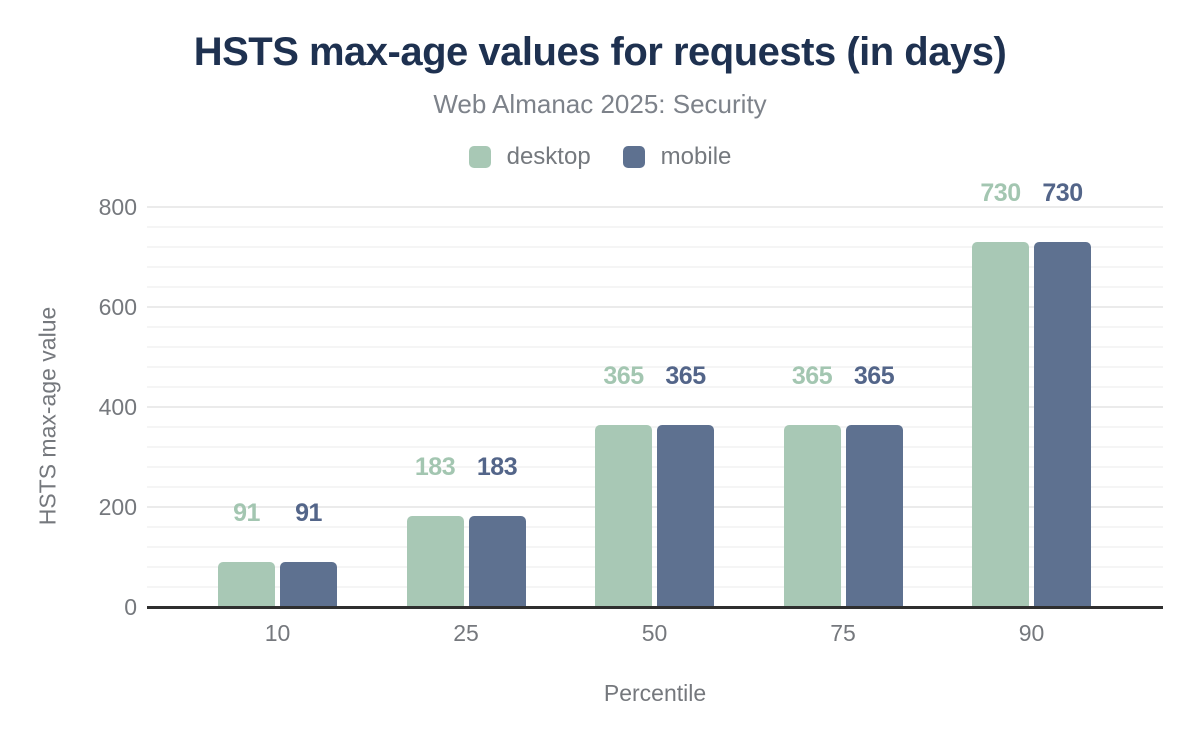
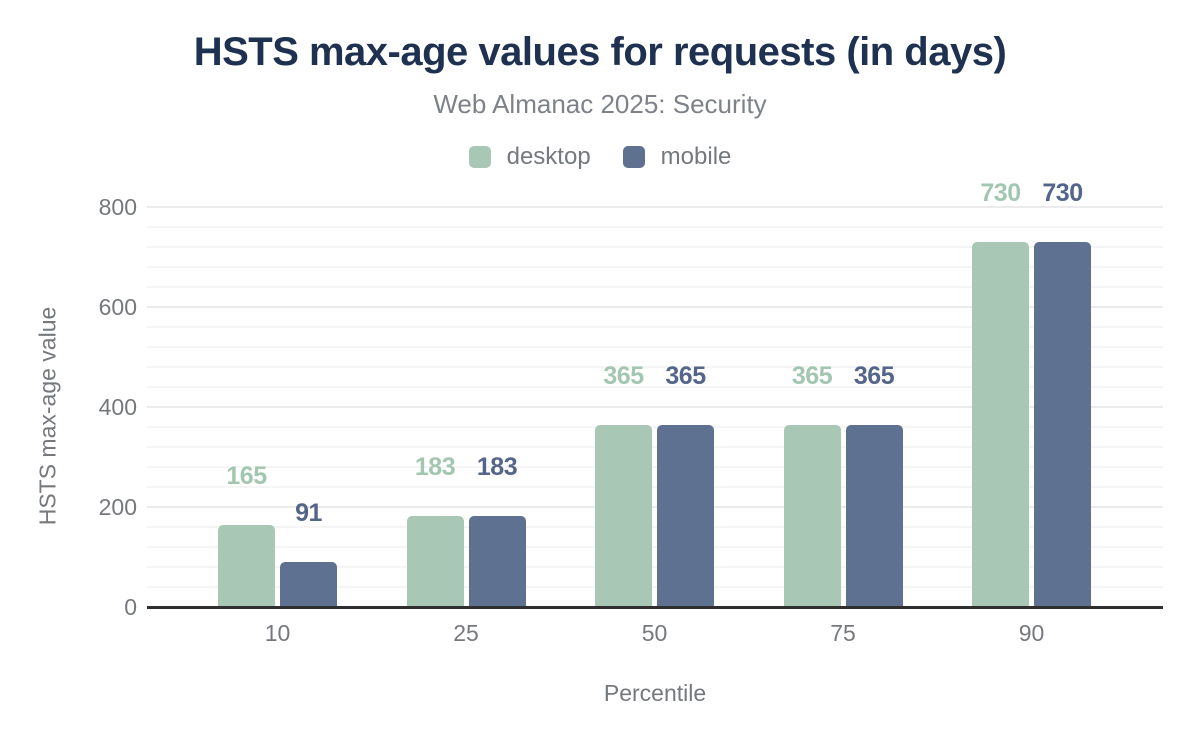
desktop/10: 91 -> 165
